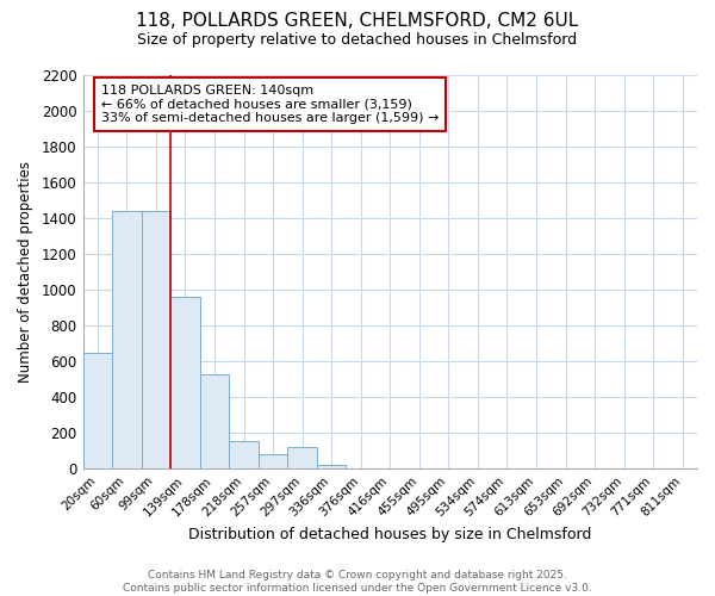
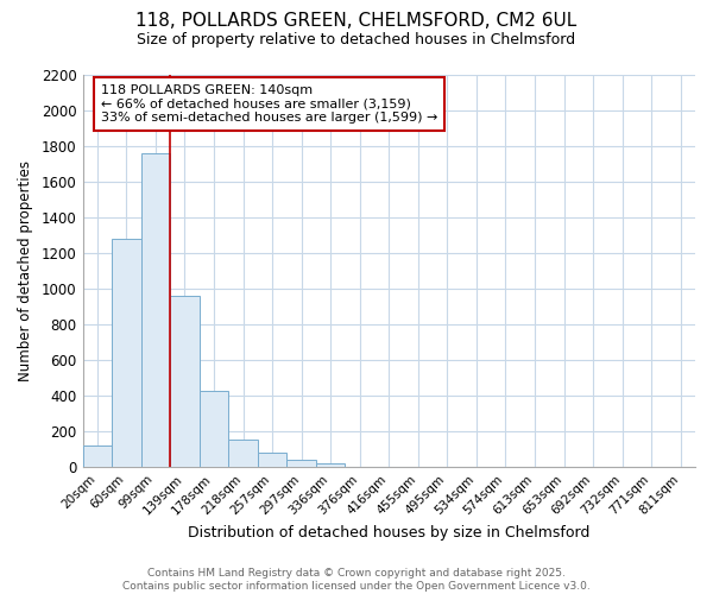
20sqm: 650 -> 120
60sqm: 1440 -> 1280
99sqm: 1440 -> 1760
178sqm: 530 -> 430
297sqm: 120 -> 40
